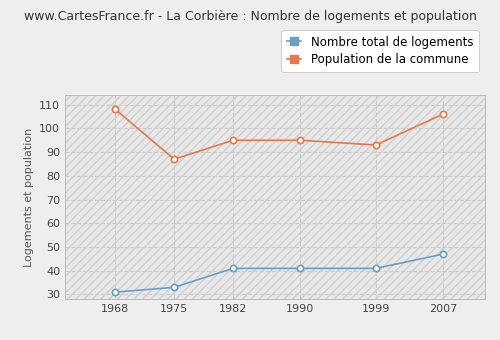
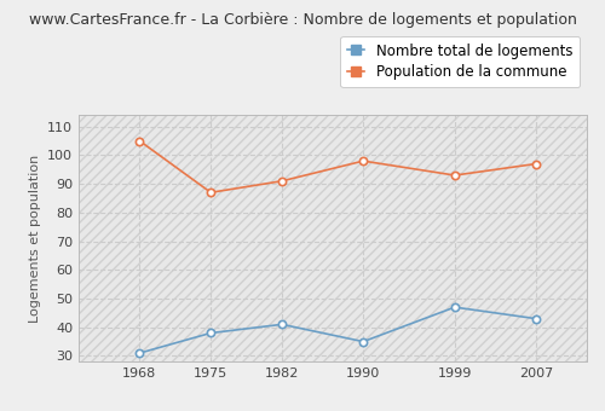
Population de la commune/1968: 108 -> 105
Nombre total de logements/1975: 33 -> 38
Population de la commune/1982: 95 -> 91
Nombre total de logements/1990: 41 -> 35
Population de la commune/1990: 95 -> 98
Nombre total de logements/1999: 41 -> 47
Nombre total de logements/2007: 47 -> 43
Population de la commune/2007: 106 -> 97
